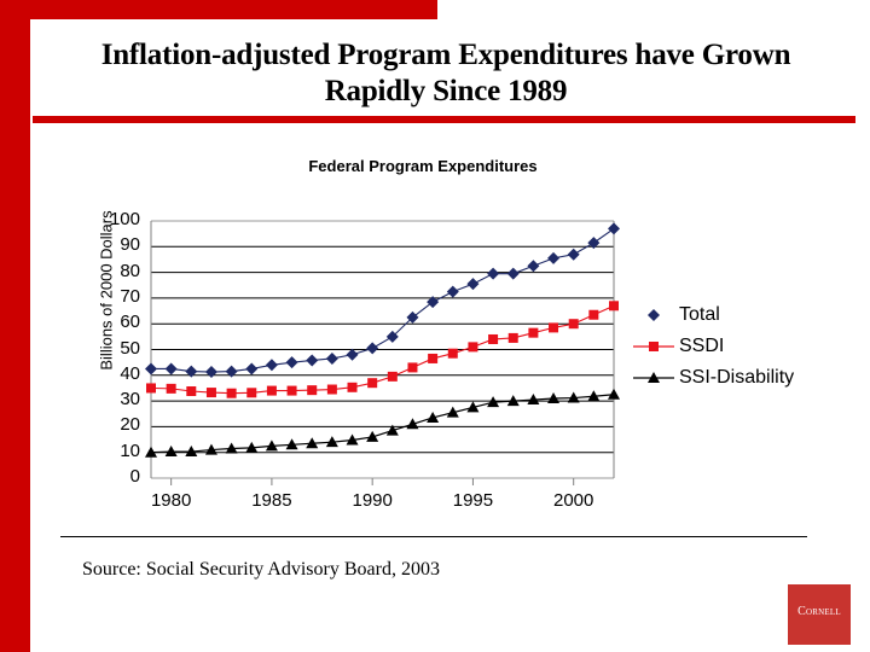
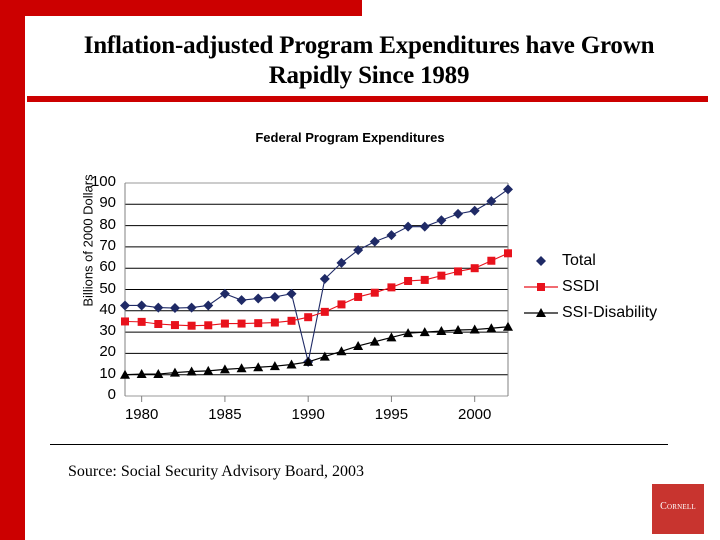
Total/1985: 44 -> 48
Total/1990: 50 -> 16
